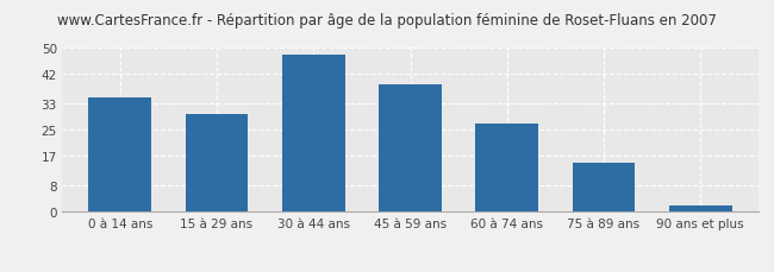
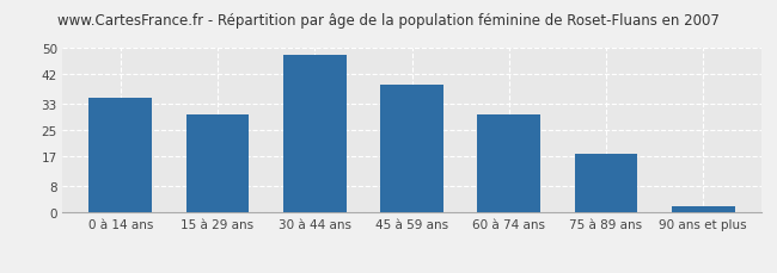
60 à 74 ans: 27 -> 30
75 à 89 ans: 15 -> 18
